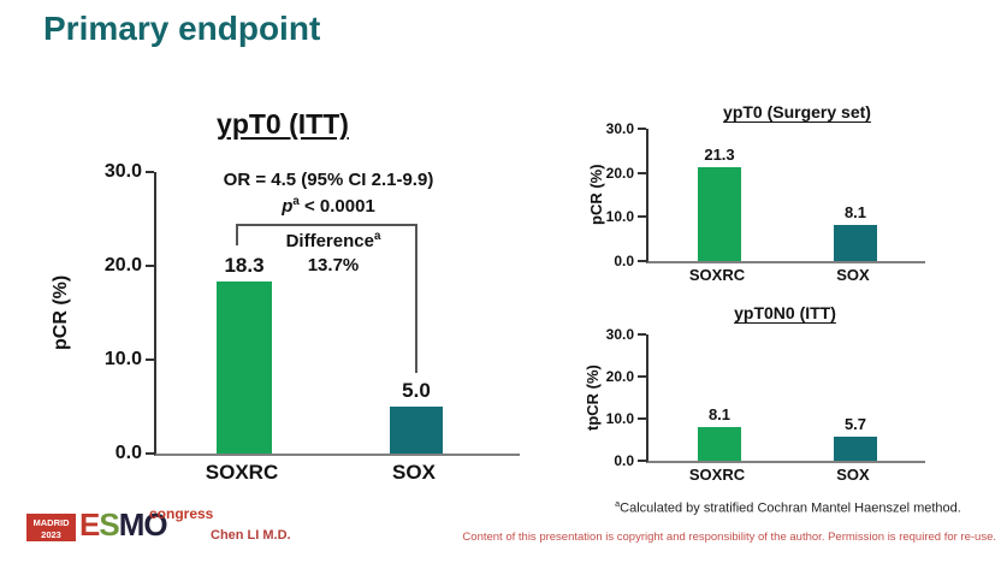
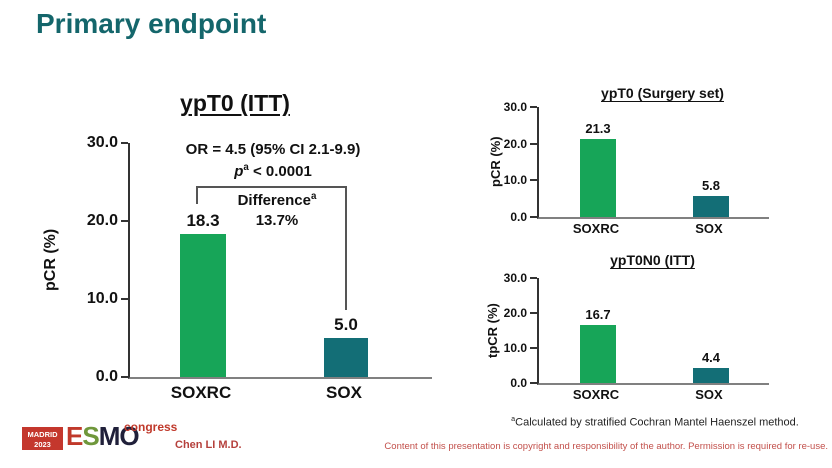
ypT0 (Surgery set)/SOX: 8.1 -> 5.8
ypT0N0 (ITT)/SOXRC: 8.1 -> 16.7
ypT0N0 (ITT)/SOX: 5.7 -> 4.4
